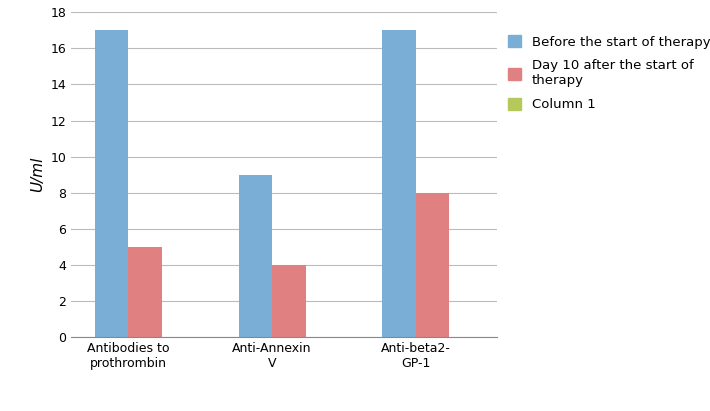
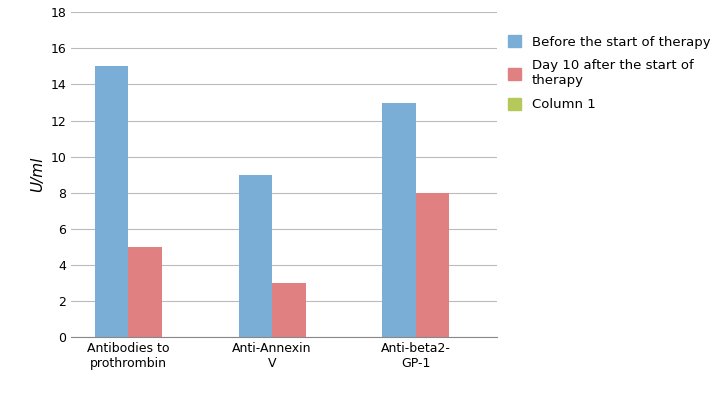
Before the start of therapy/Antibodies to prothrombin: 17 -> 15
Day 10 after the start of therapy/Anti-Annexin V: 4 -> 3
Before the start of therapy/Anti-beta2- GP-1: 17 -> 13
